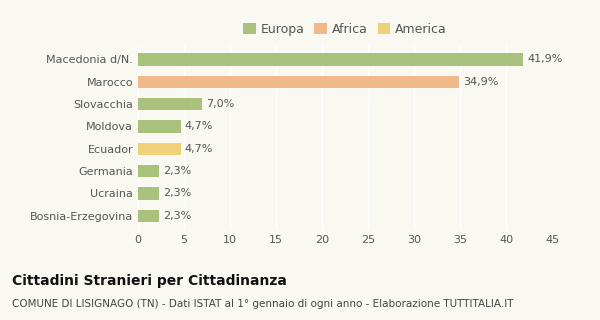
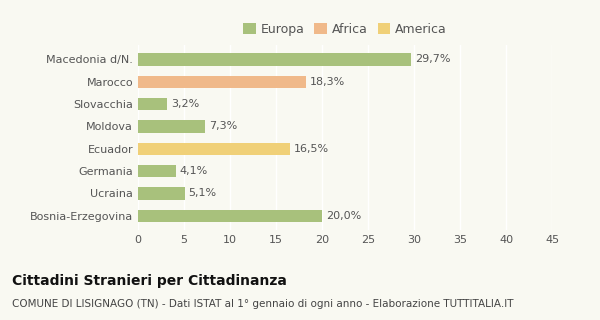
Macedonia d/N.: 41,9% -> 29,7%
Marocco: 34,9% -> 18,3%
Slovacchia: 7,0% -> 3,2%
Moldova: 4,7% -> 7,3%
Ecuador: 4,7% -> 16,5%
Germania: 2,3% -> 4,1%
Ucraina: 2,3% -> 5,1%
Bosnia-Erzegovina: 2,3% -> 20,0%
